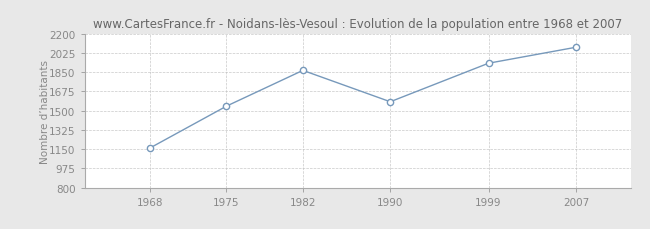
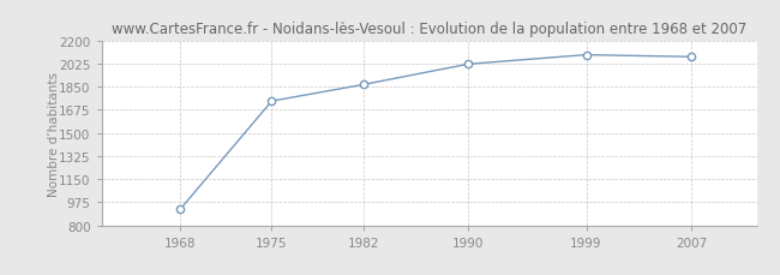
1968: 1160 -> 920
1975: 1540 -> 1740
1990: 1580 -> 2020
1999: 1930 -> 2090
